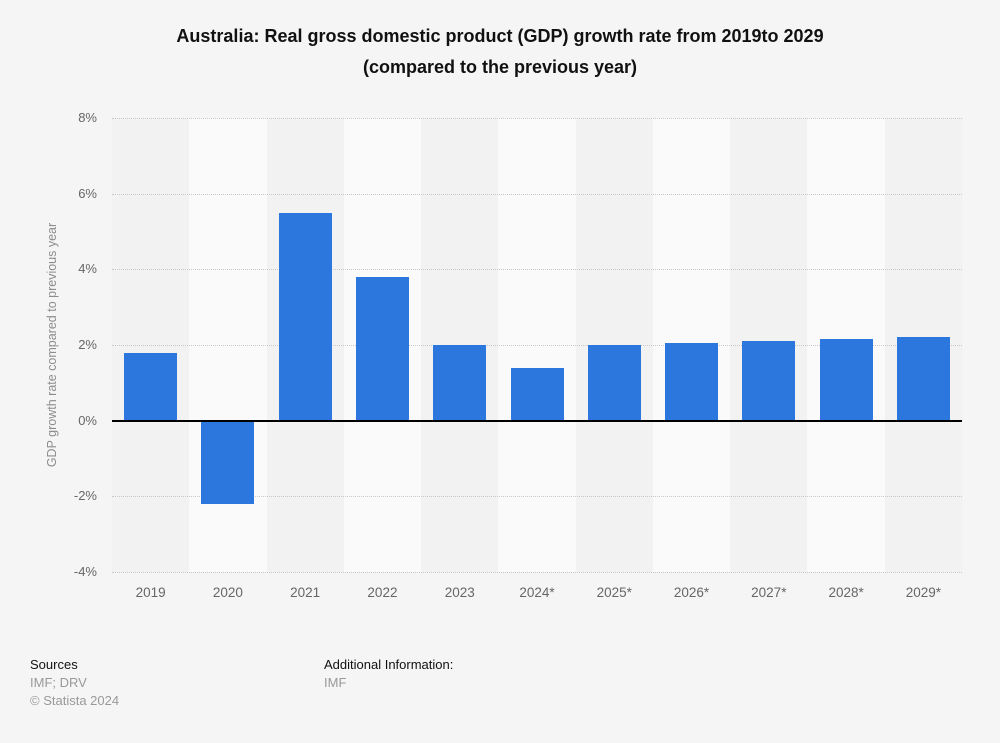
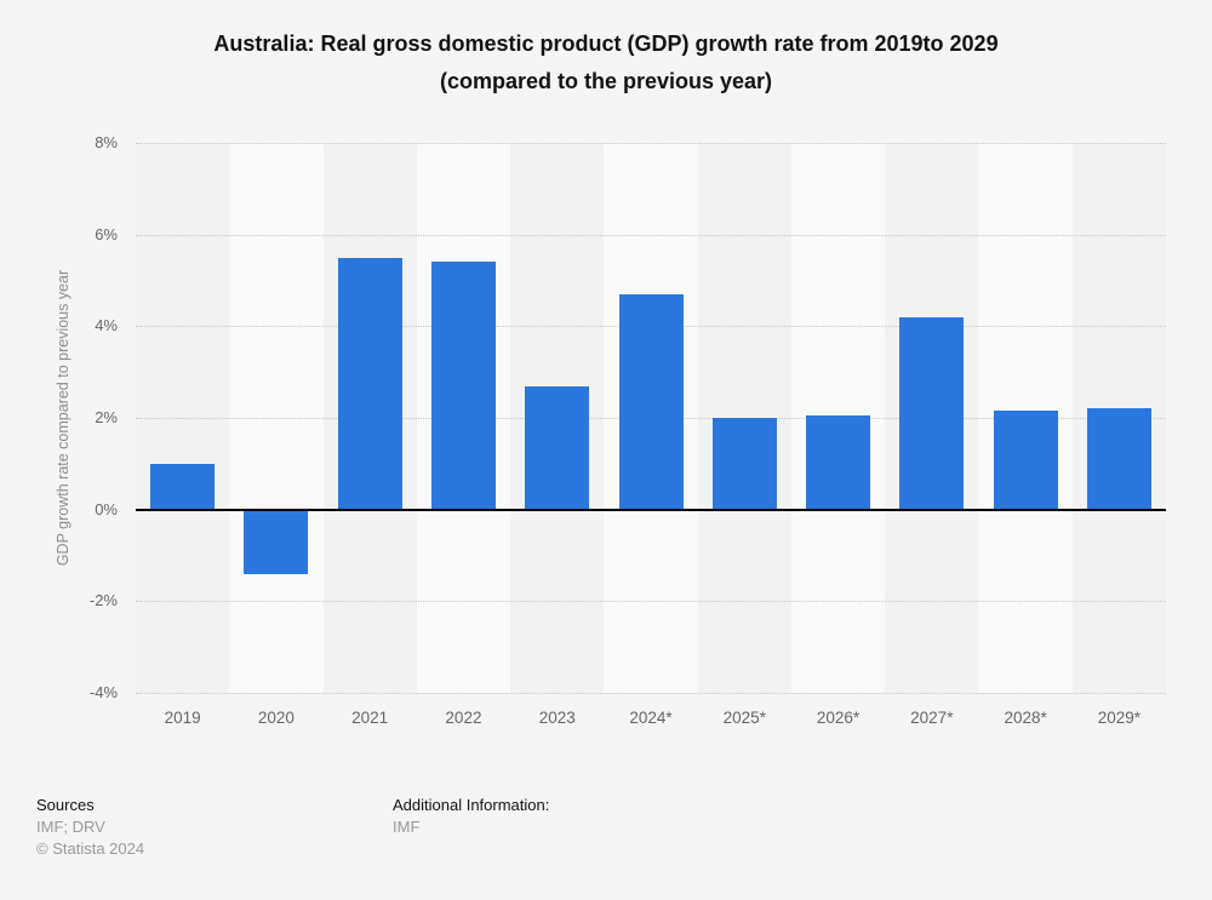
2019: 1.8% -> 1.0%
2020: -2.2% -> -1.4%
2022: 3.8% -> 5.4%
2023: 2.0% -> 2.7%
2024*: 1.4% -> 4.7%
2027*: 2.1% -> 4.2%
